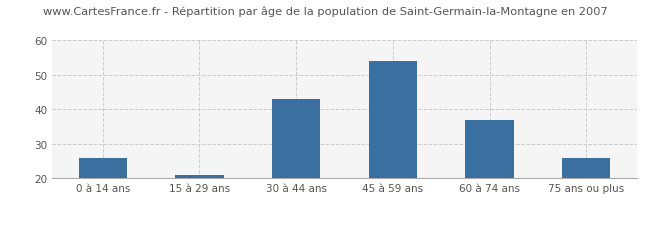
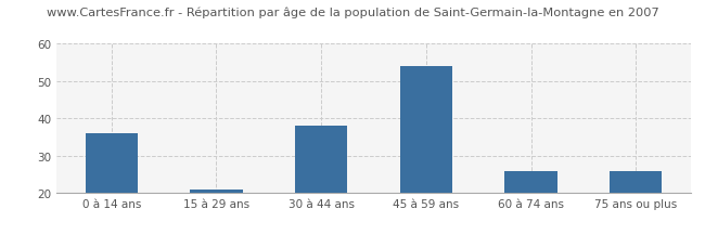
0 à 14 ans: 26 -> 36
30 à 44 ans: 43 -> 38
60 à 74 ans: 37 -> 26
